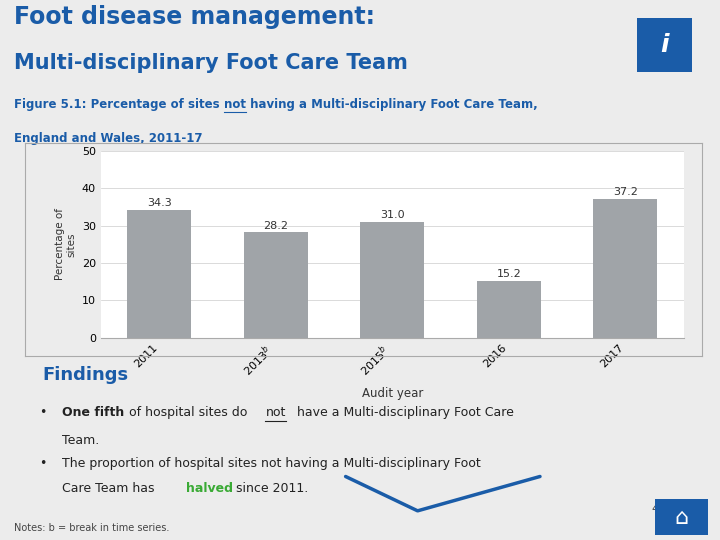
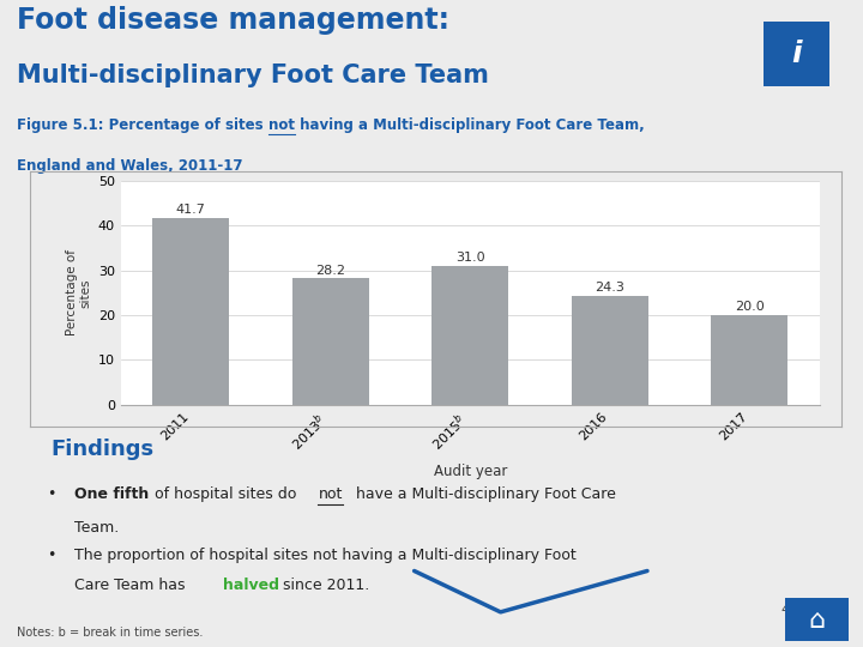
2011: 34.3 -> 41.7
2016: 15.2 -> 24.3
2017: 37.2 -> 20.0
